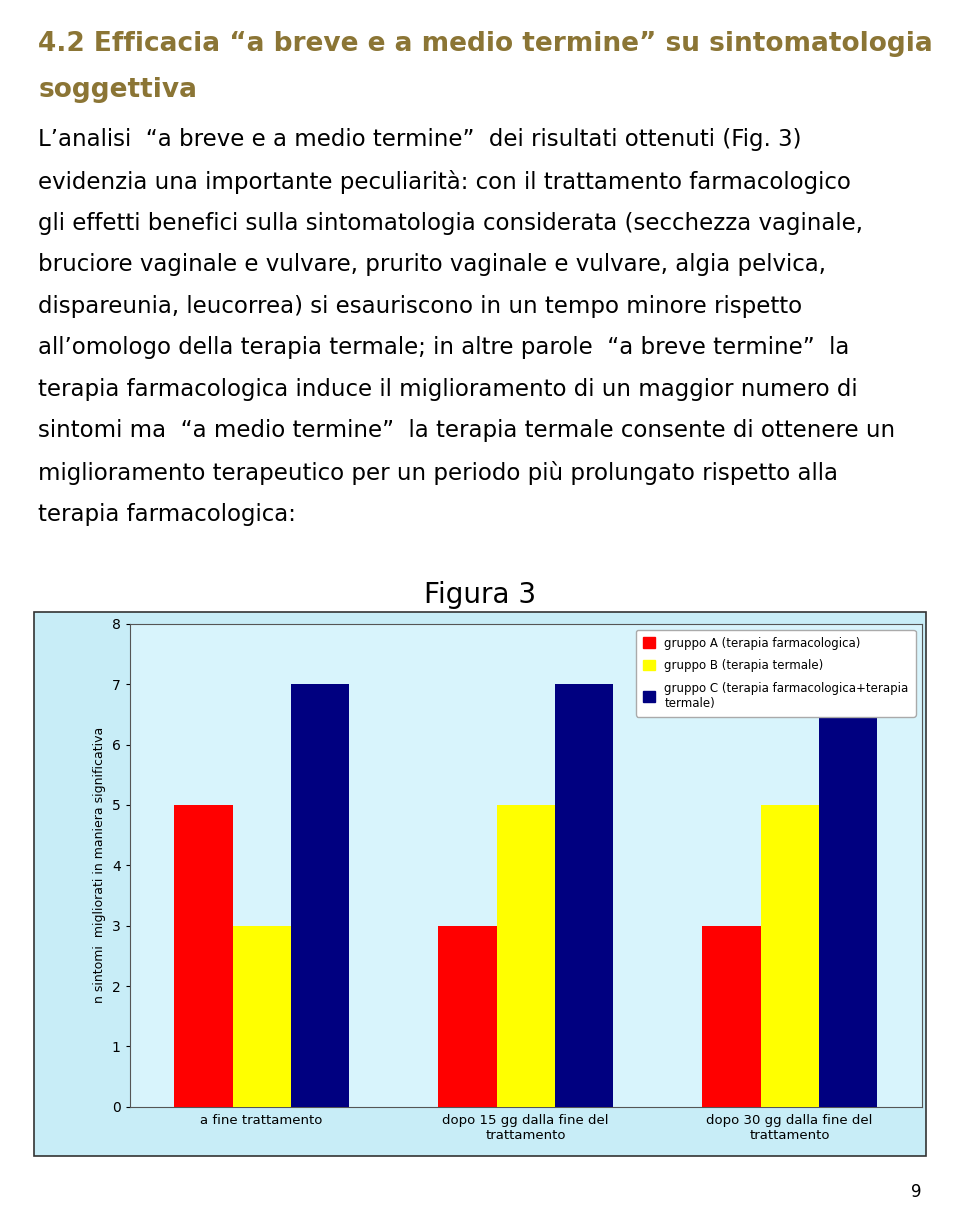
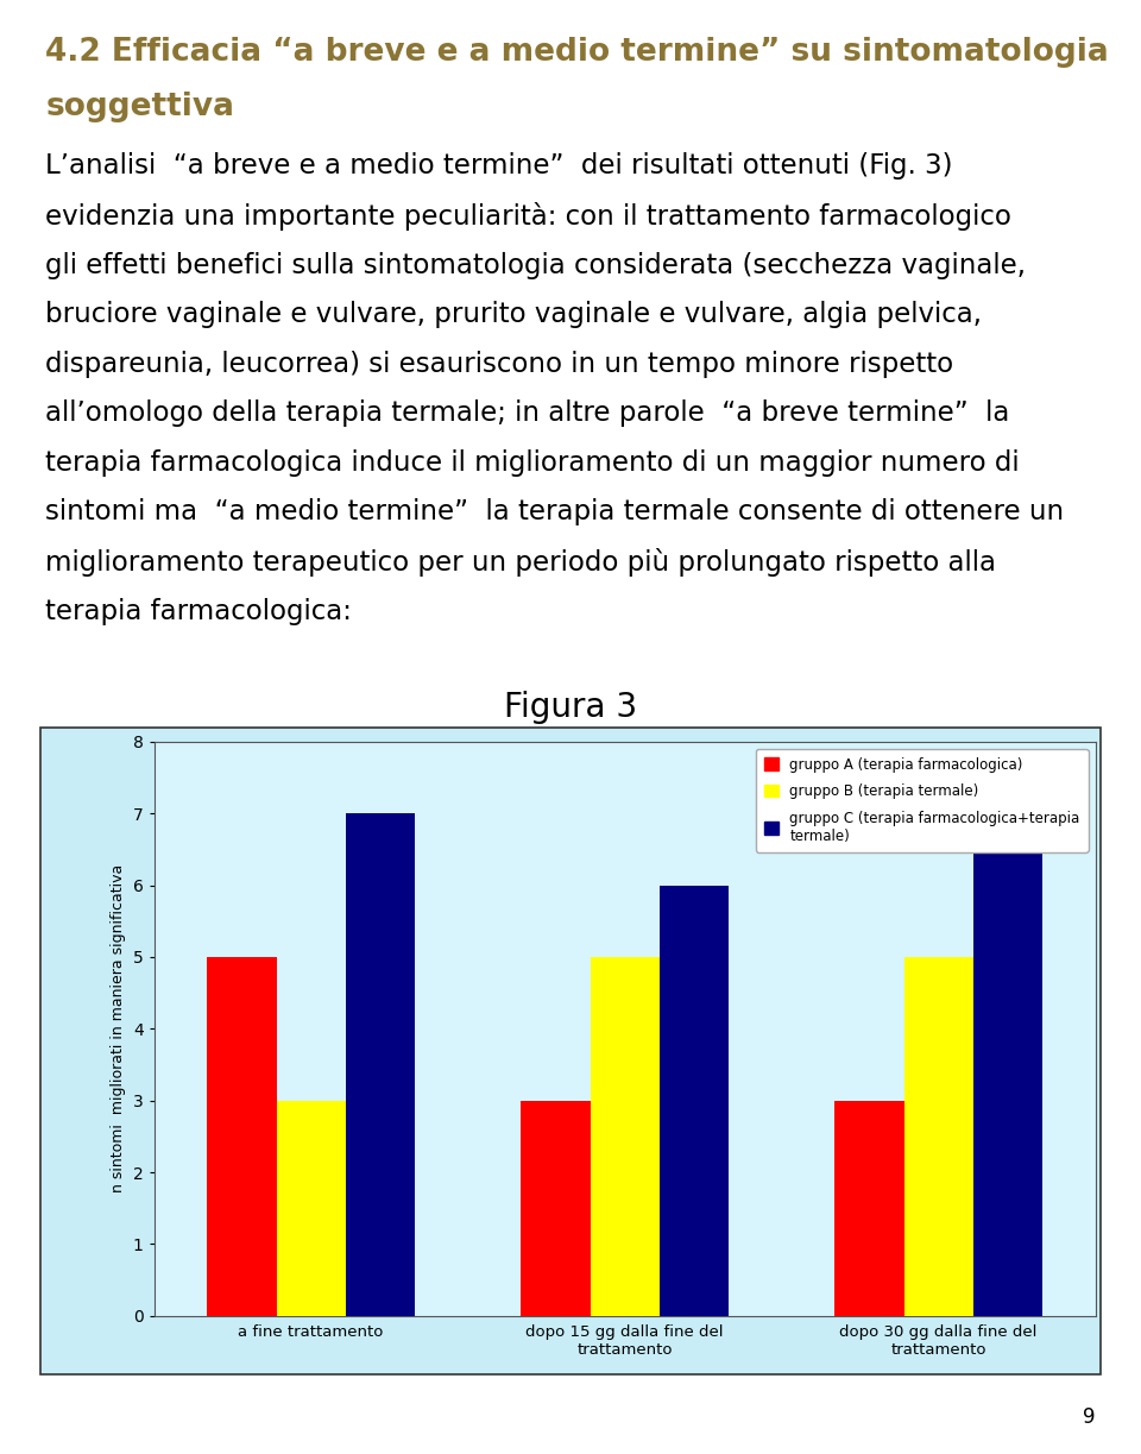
gruppo C (terapia farmacologica+terapia termale)/dopo 15 gg dalla fine del trattamento: 7 -> 6
